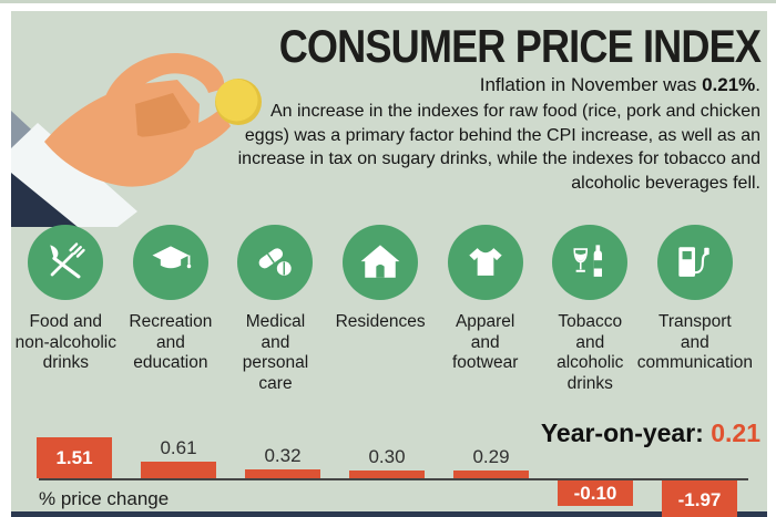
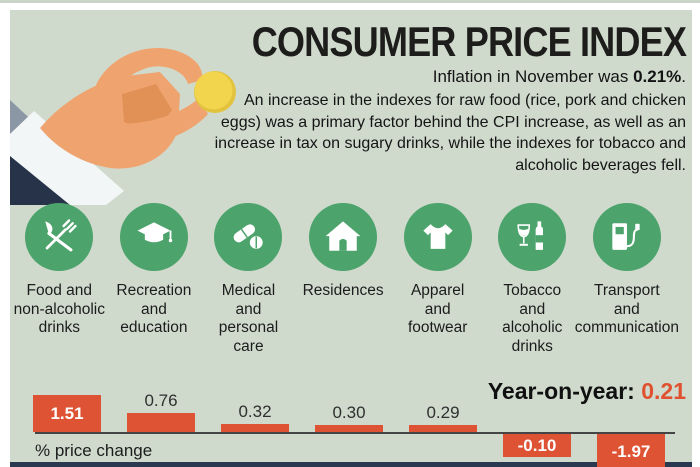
Recreation and education: 0.61 -> 0.76
